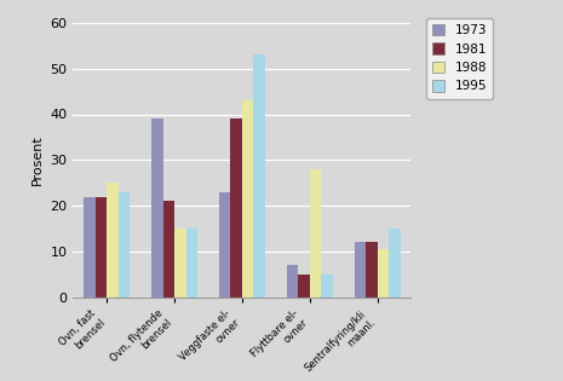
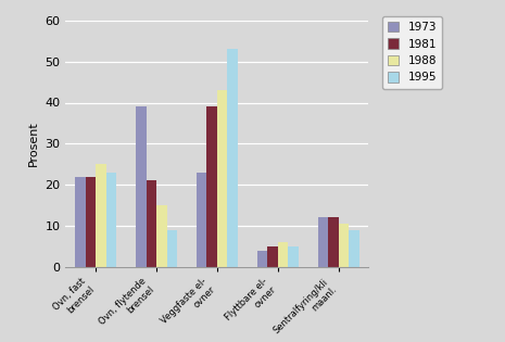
1995/Ovn, flytende brensel: 15 -> 9
1973/Flyttbare el- ovner: 7 -> 4
1988/Flyttbare el- ovner: 28.0 -> 6.0
1995/Sentralfyring/kli maanl.: 15 -> 9
